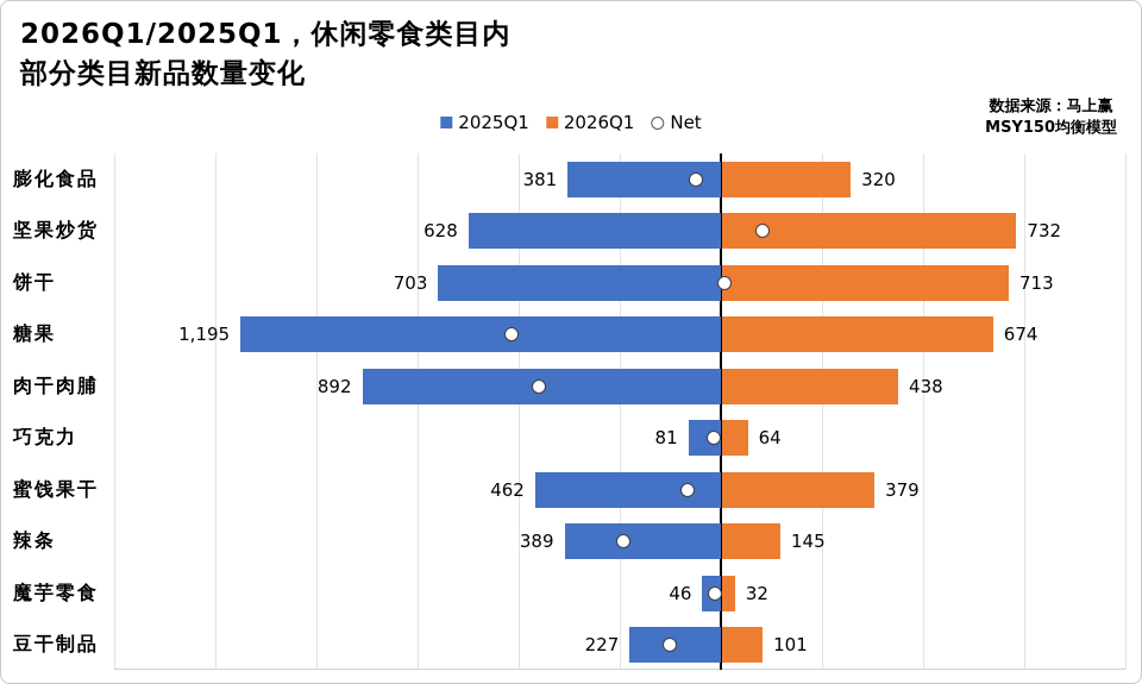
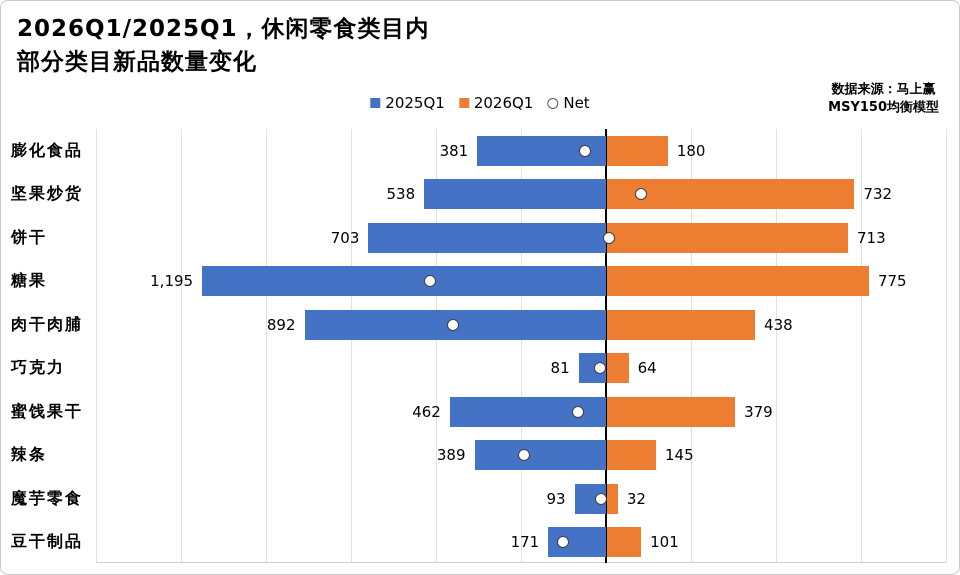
2026Q1/膨化食品: 320 -> 180
2025Q1/坚果炒货: 628 -> 538
2026Q1/糖果: 674 -> 775
2025Q1/魔芋零食: 46 -> 93
2025Q1/豆干制品: 227 -> 171
